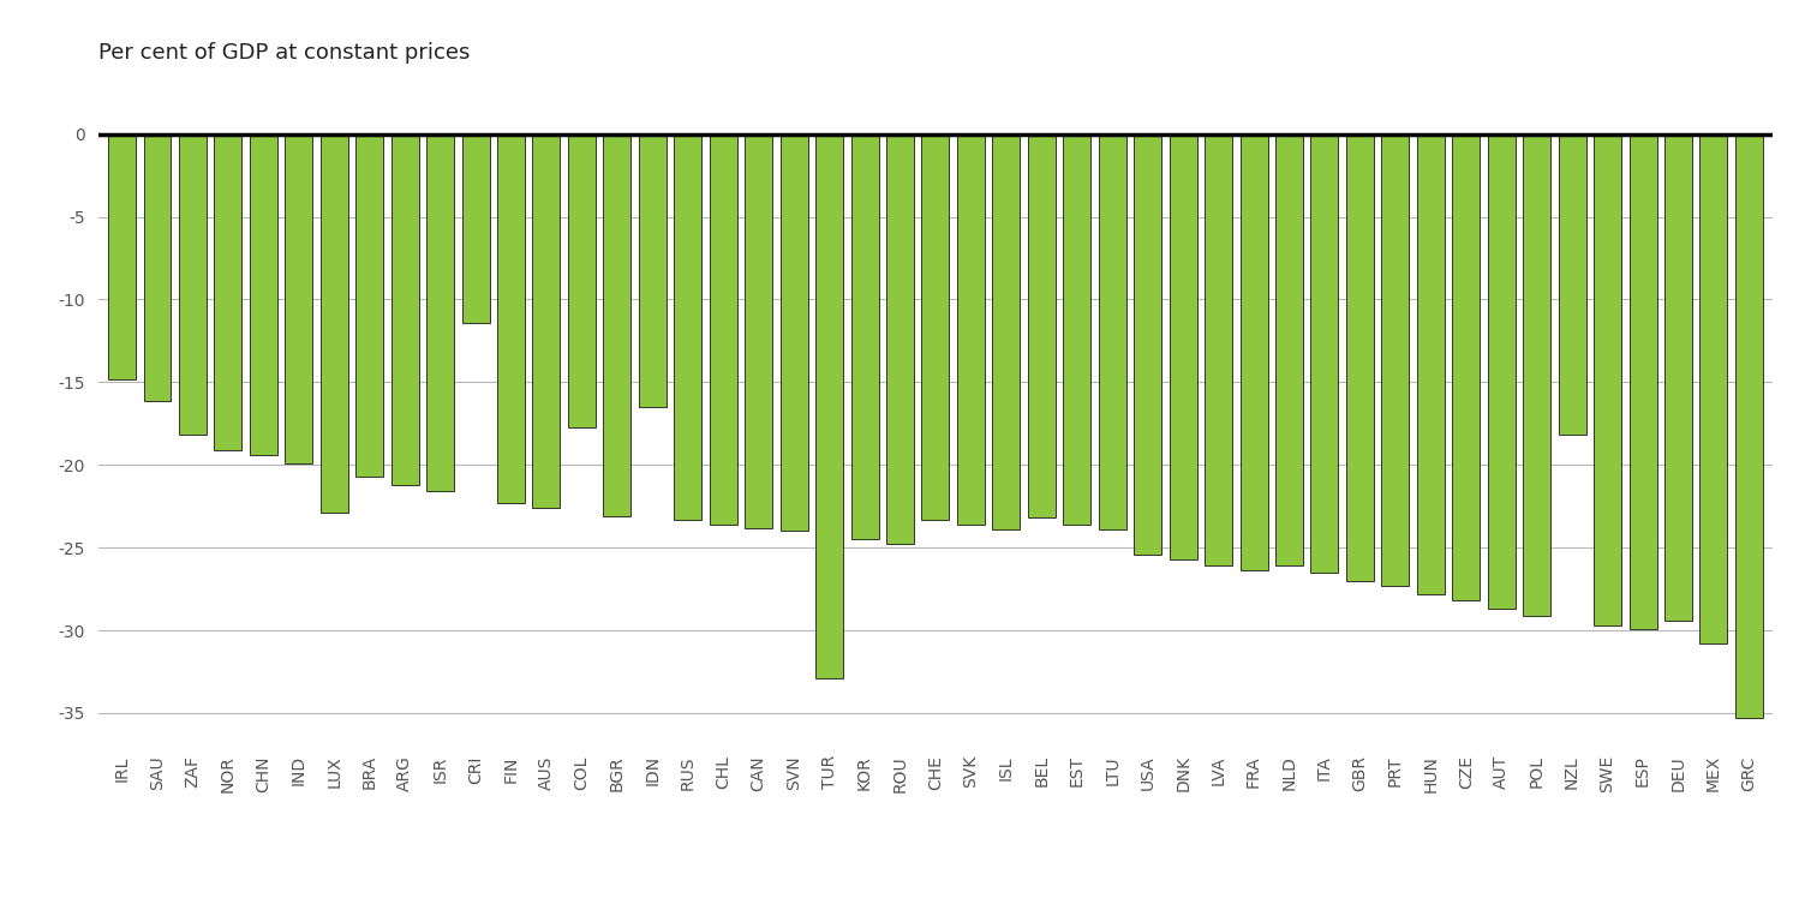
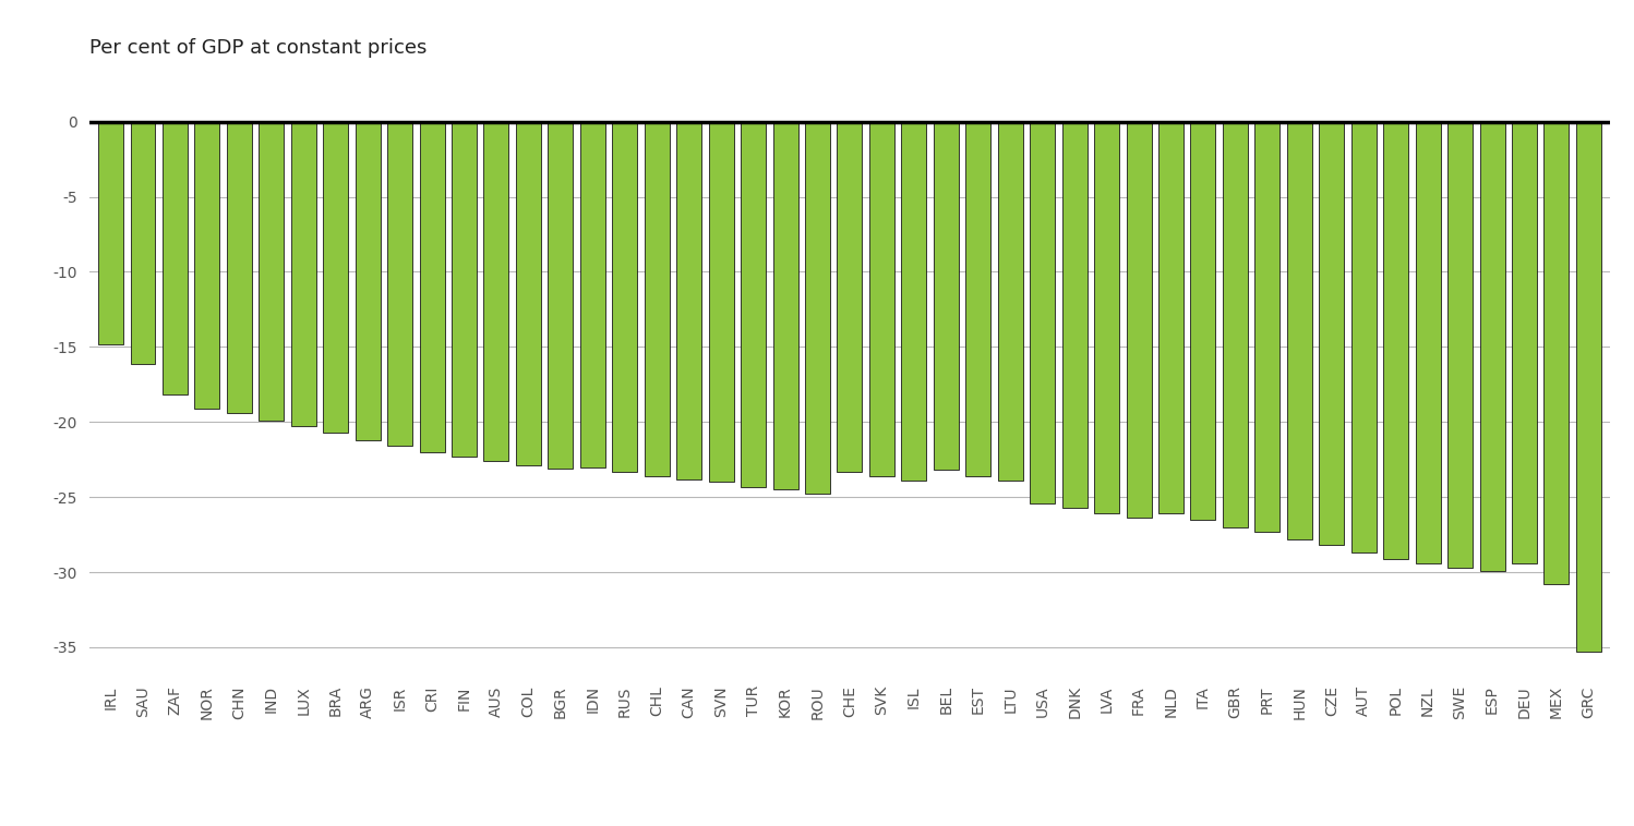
LUX: -22.9 -> -20.3
CRI: -11.4 -> -22.0
COL: -17.7 -> -22.9
IDN: -16.5 -> -23.0
TUR: -32.9 -> -24.3
NZL: -18.2 -> -29.4
